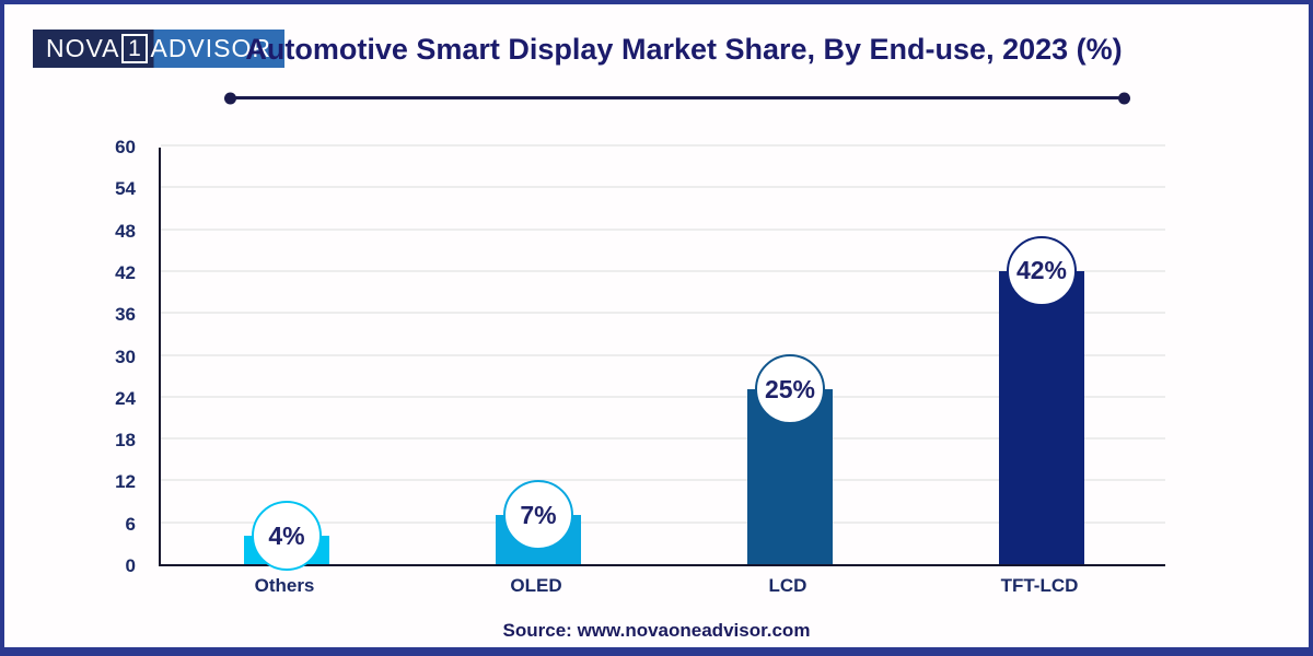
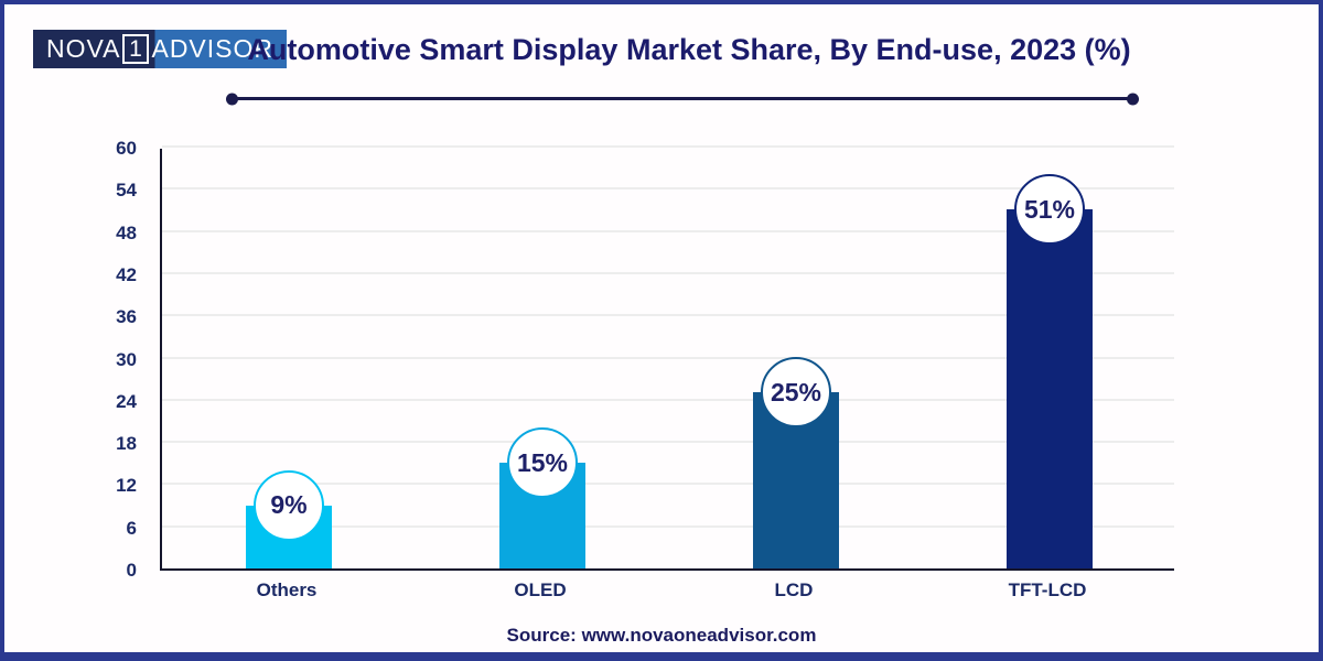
Others: 4% -> 9%
OLED: 7% -> 15%
TFT-LCD: 42% -> 51%
